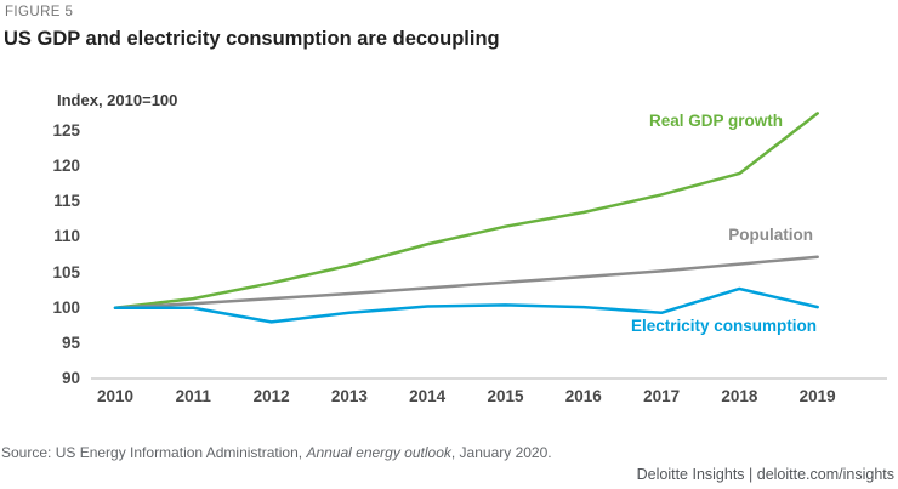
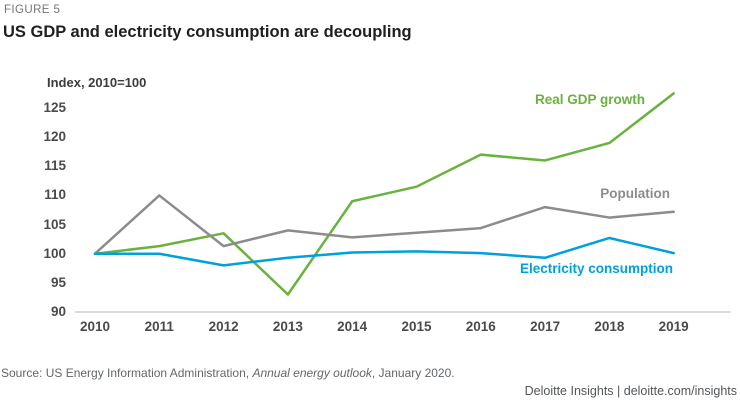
Population/2011: 101 -> 110
Real GDP growth/2013: 106 -> 93
Population/2013: 102 -> 104
Real GDP growth/2016: 114 -> 117
Population/2017: 105 -> 108
